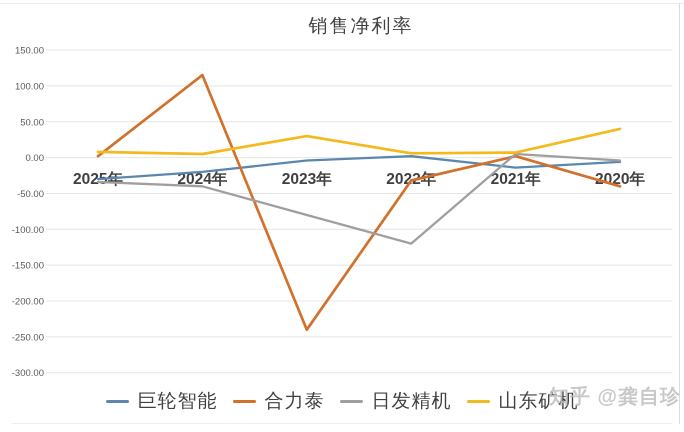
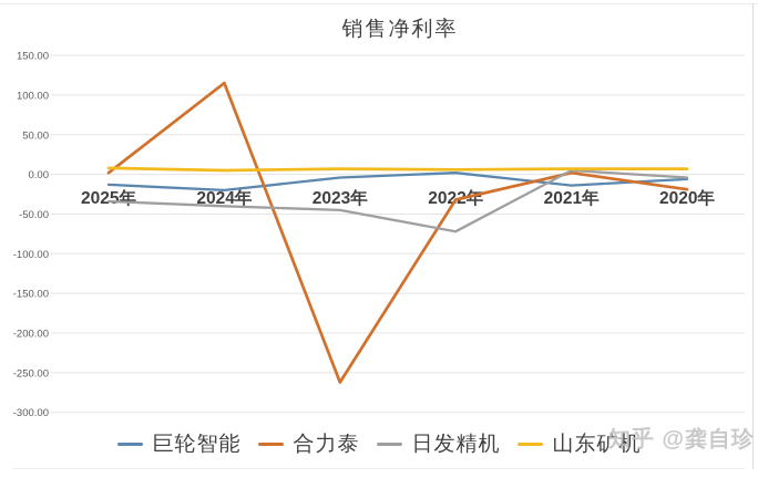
巨轮智能/2025年: -30 -> -10
合力泰/2023年: -240 -> -260
日发精机/2023年: -80 -> -40
山东矿机/2023年: 30 -> 10
日发精机/2022年: -120 -> -70
合力泰/2020年: -40 -> -20
山东矿机/2020年: 40 -> 10
